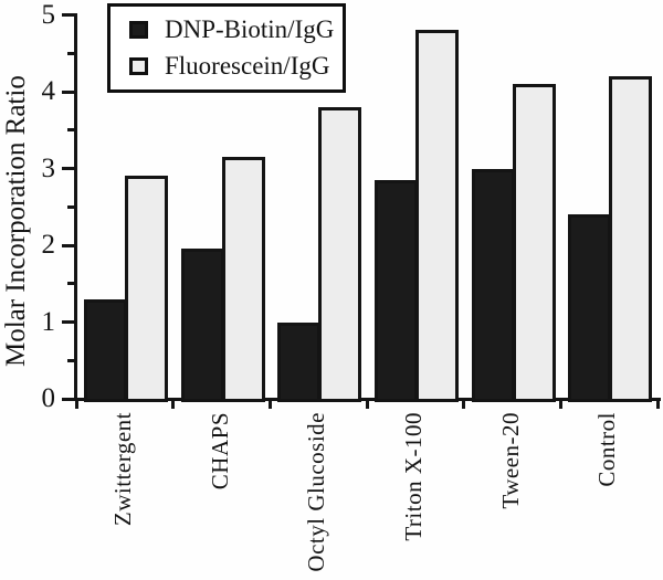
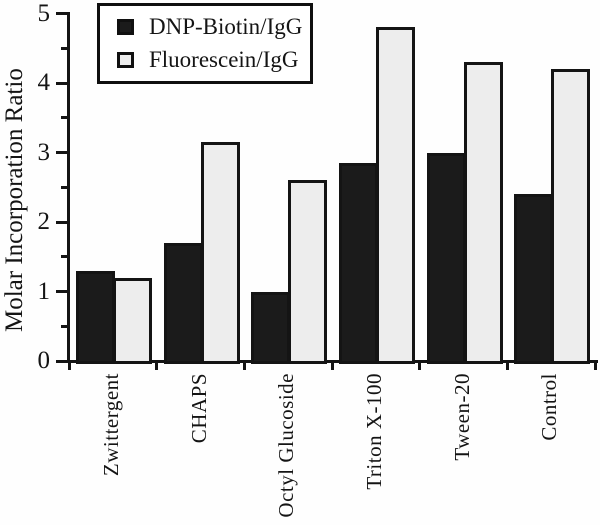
Fluorescein/IgG/Zwittergent: 2.9 -> 1.2
DNP-Biotin/IgG/CHAPS: 1.9 -> 1.7
Fluorescein/IgG/Octyl Glucoside: 3.8 -> 2.6
Fluorescein/IgG/Tween-20: 4.1 -> 4.3
